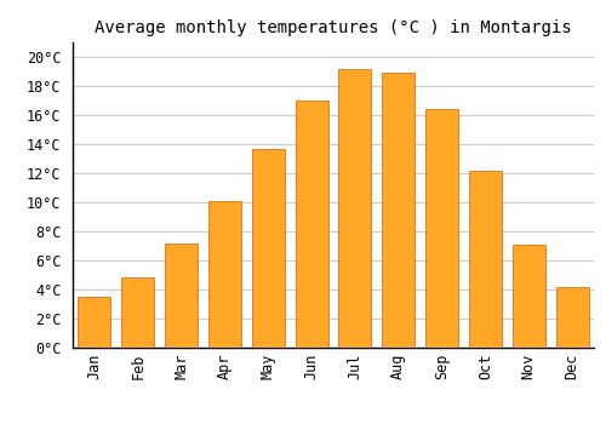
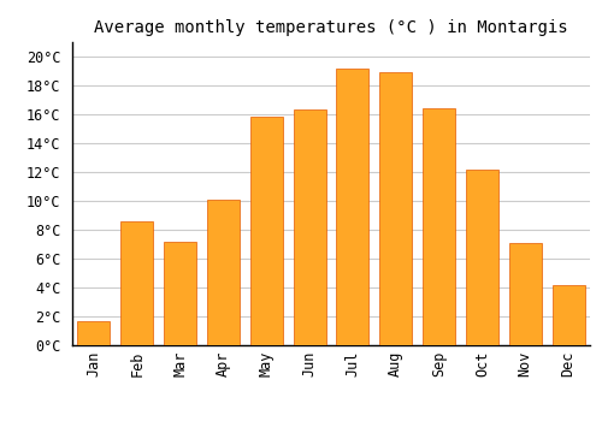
Jan: 3.5°C -> 1.7°C
Feb: 4.8°C -> 8.6°C
May: 13.7°C -> 15.8°C
Jun: 17.0°C -> 16.3°C
